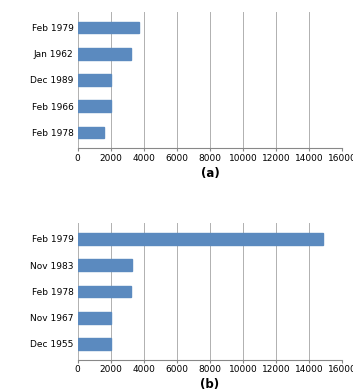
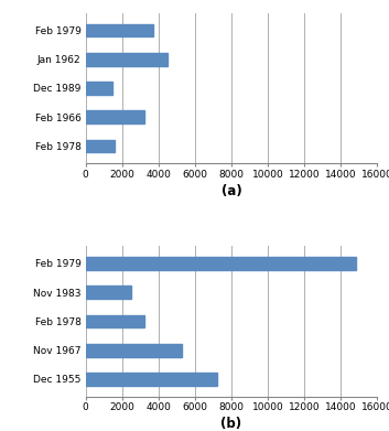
Jan 1962: 3200 -> 4500
Dec 1989: 2000 -> 1500
Feb 1966: 2000 -> 3200
Nov 1983: 3300 -> 2500
Nov 1967: 2000 -> 5300
Dec 1955: 2000 -> 7200
